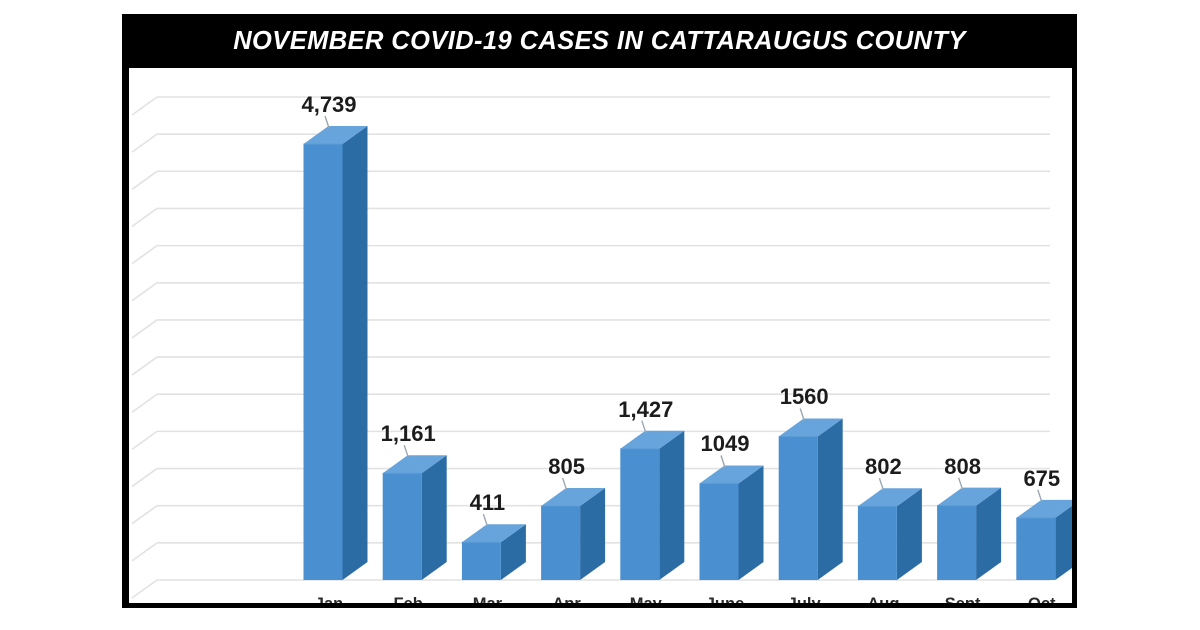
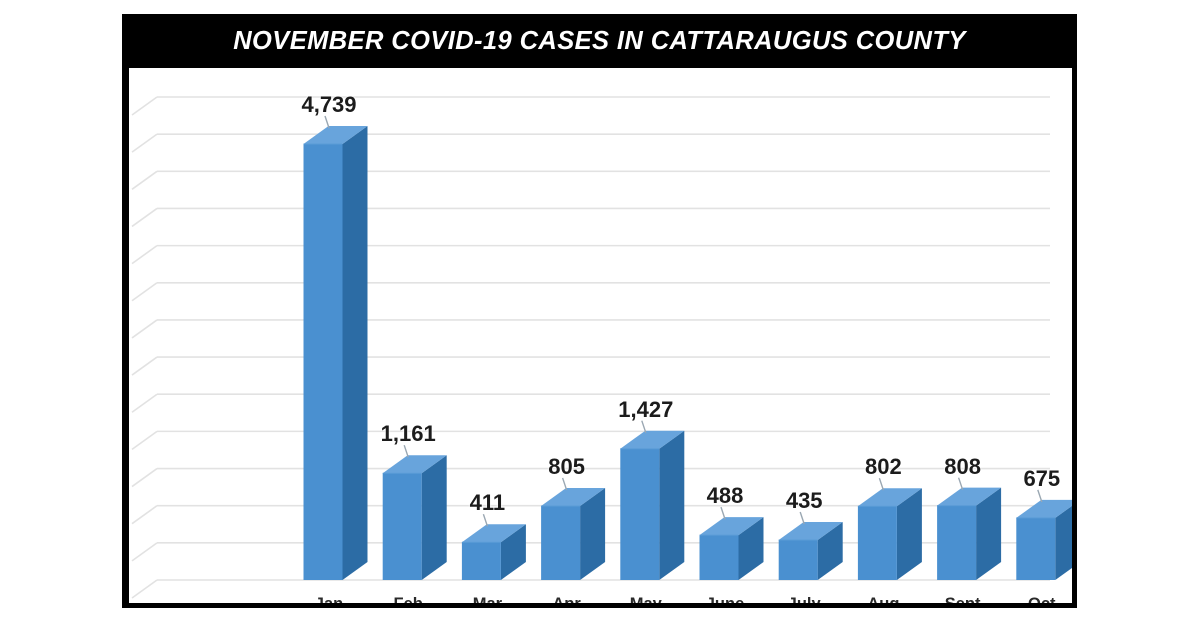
June: 1049 -> 488
July: 1560 -> 435
Nov 1-16: 393 -> 219
